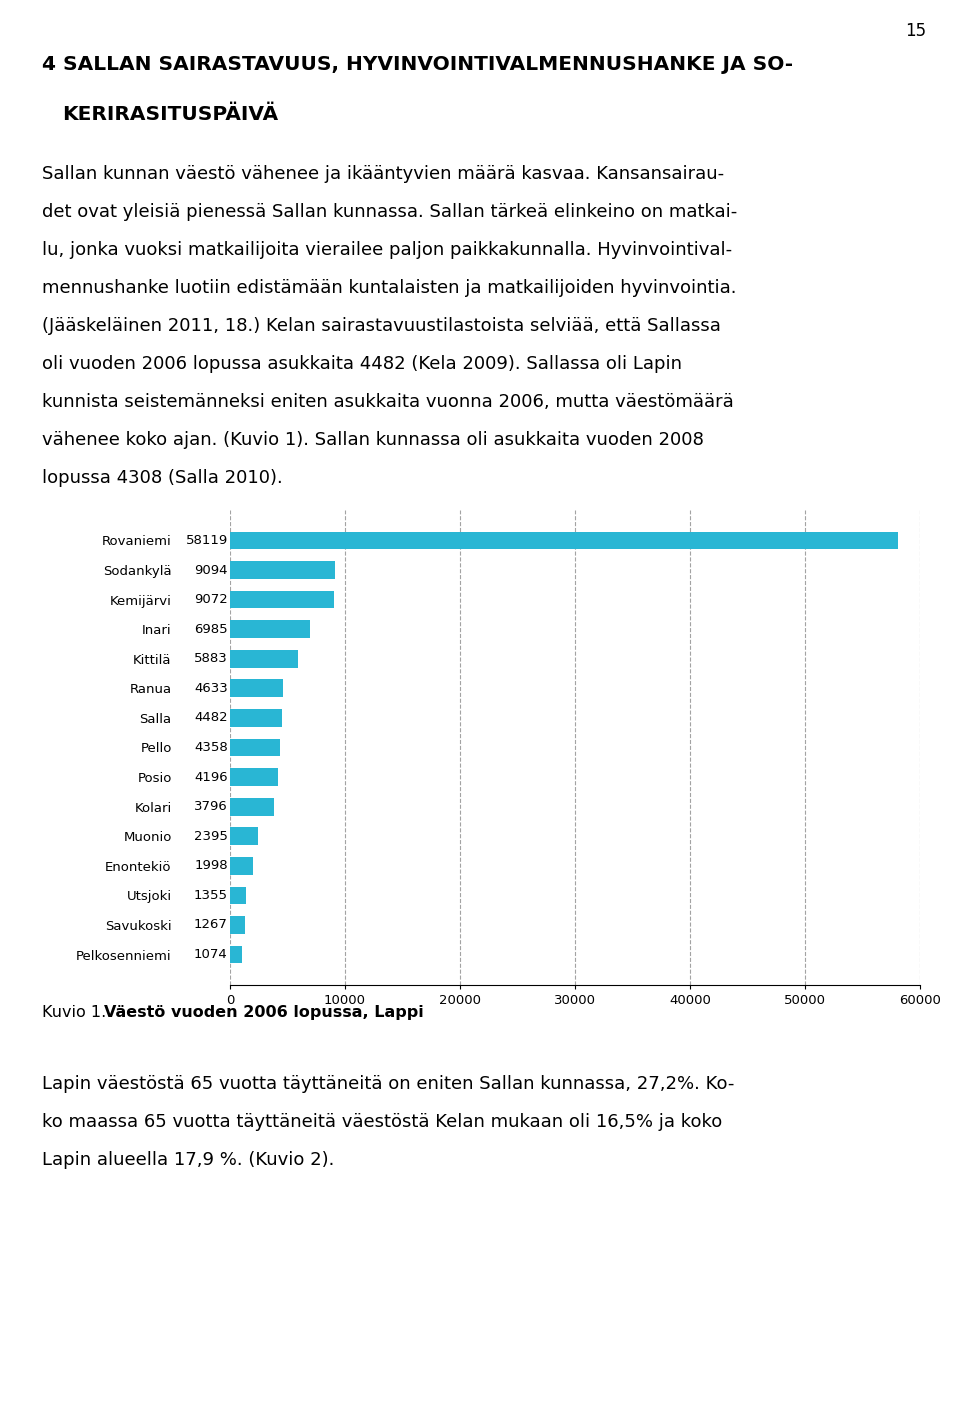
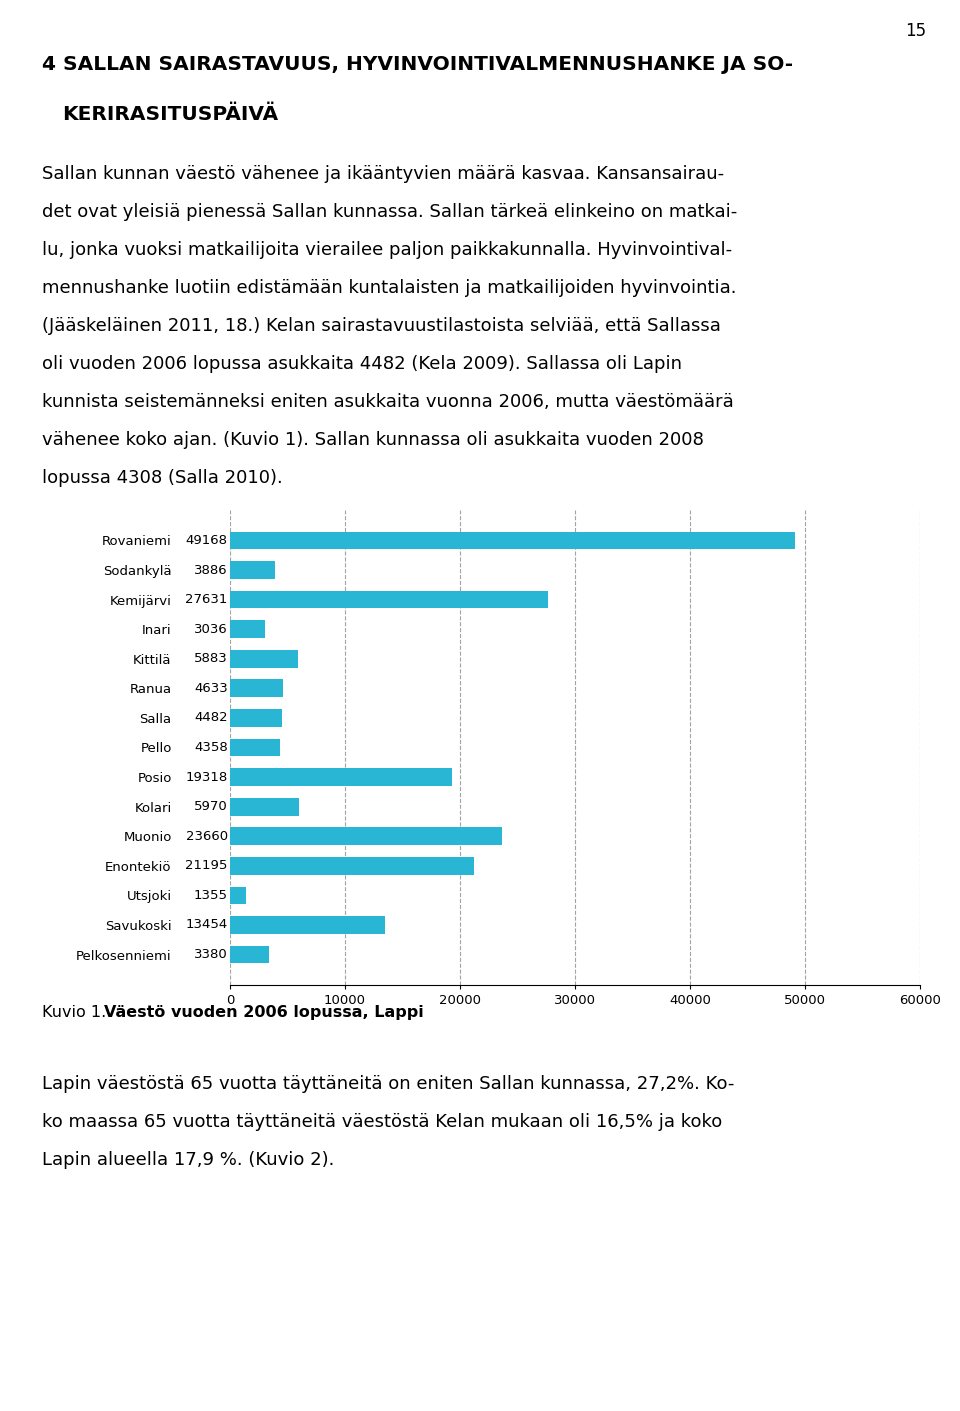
Rovaniemi: 58119 -> 49168
Sodankylä: 9094 -> 3886
Kemijärvi: 9072 -> 27631
Inari: 6985 -> 3036
Posio: 4196 -> 19318
Kolari: 3796 -> 5970
Muonio: 2395 -> 23660
Enontekiö: 1998 -> 21195
Savukoski: 1267 -> 13454
Pelkosenniemi: 1074 -> 3380
